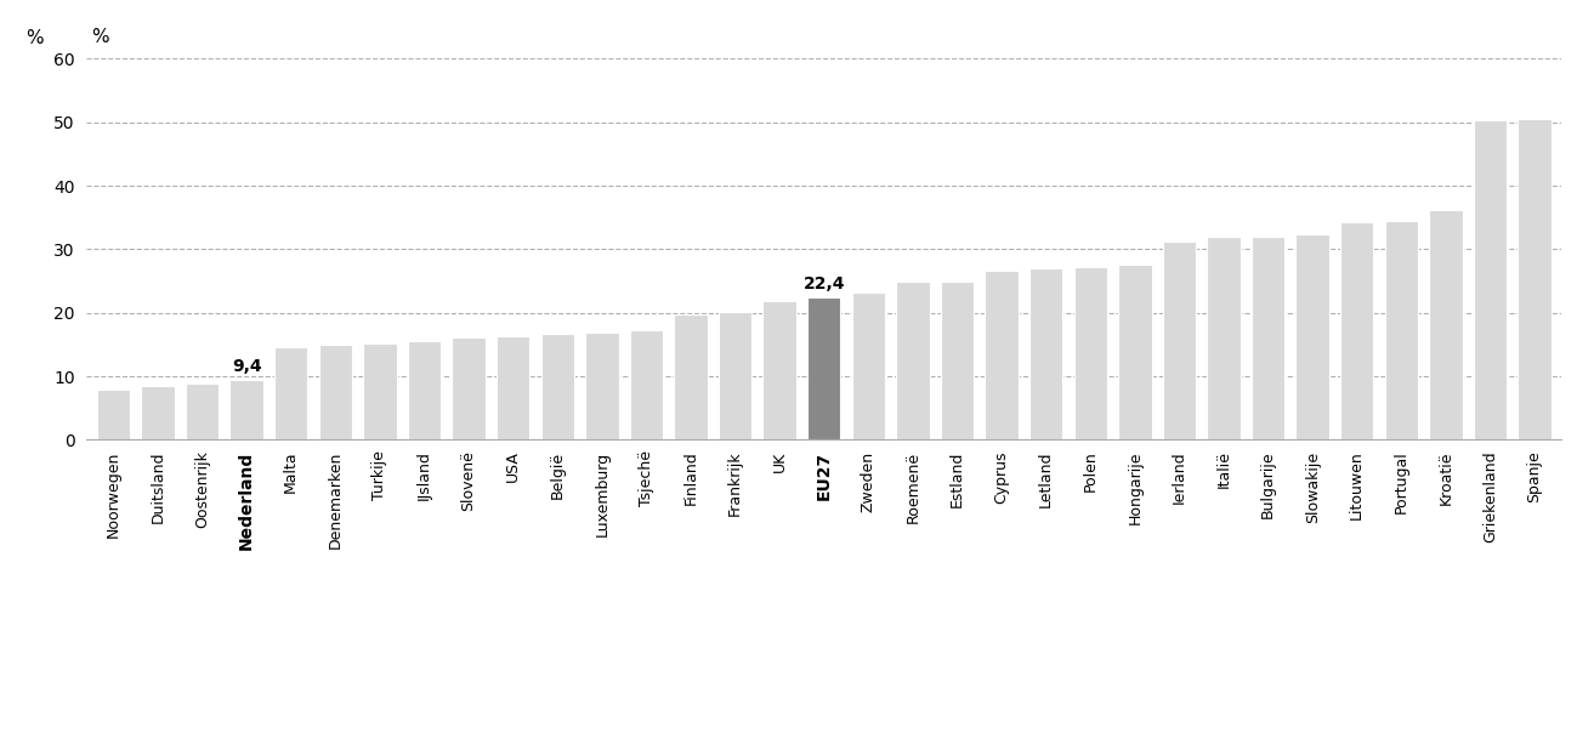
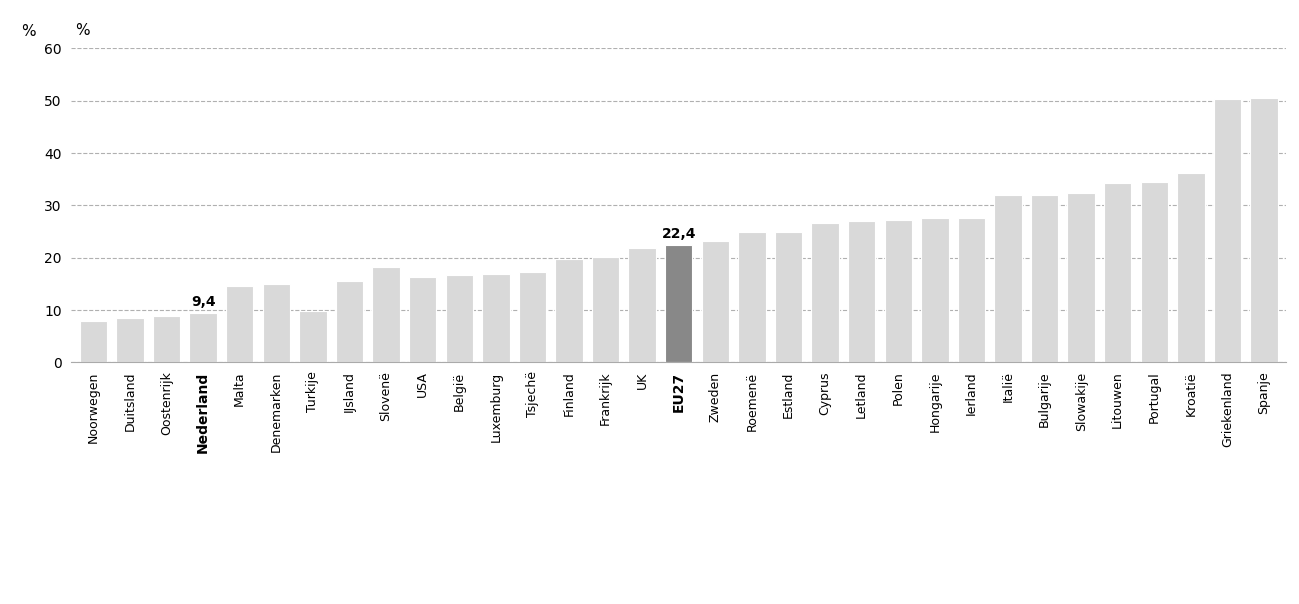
Turkije: 15.2 -> 9.8
Slovenë: 16.2 -> 18.2
Ierland: 31.3 -> 27.6
